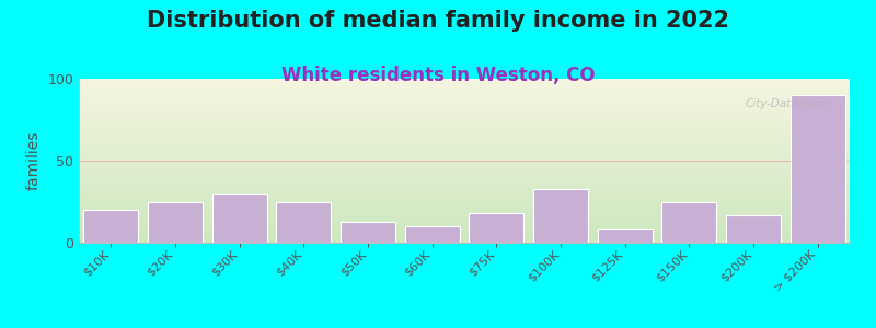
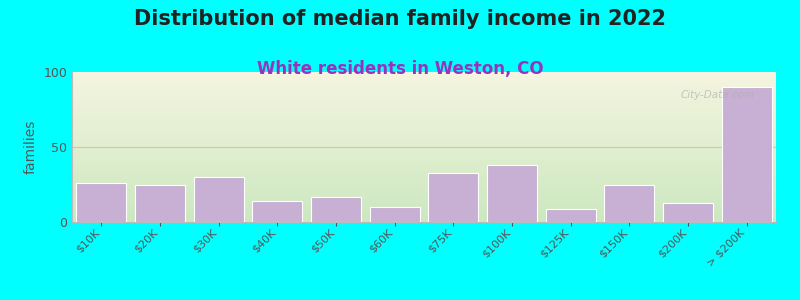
$10K: 20 -> 26
$40K: 25 -> 14
$50K: 13 -> 17
$75K: 18 -> 33
$100K: 33 -> 38
$200K: 17 -> 13
